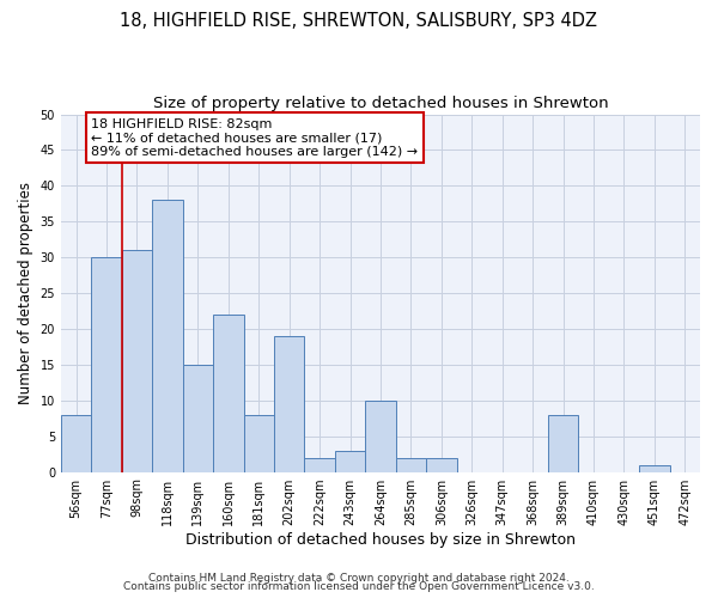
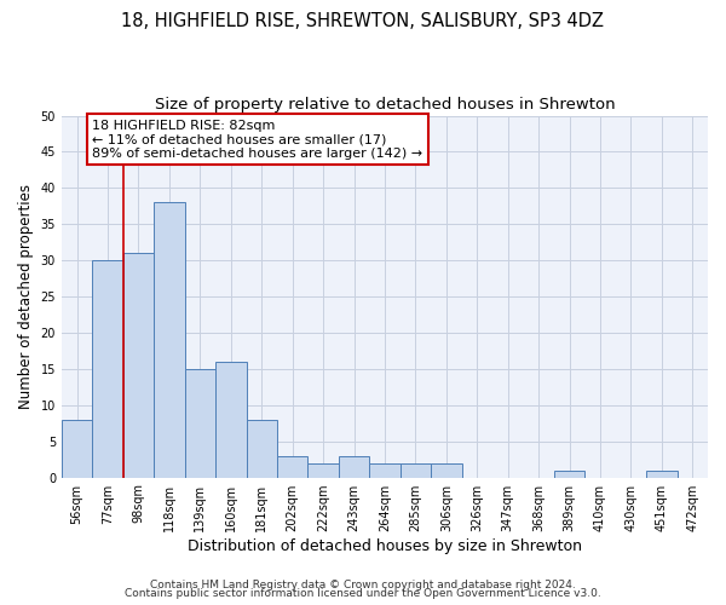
160sqm: 22 -> 16
202sqm: 19 -> 3
264sqm: 10 -> 2
389sqm: 8 -> 1
